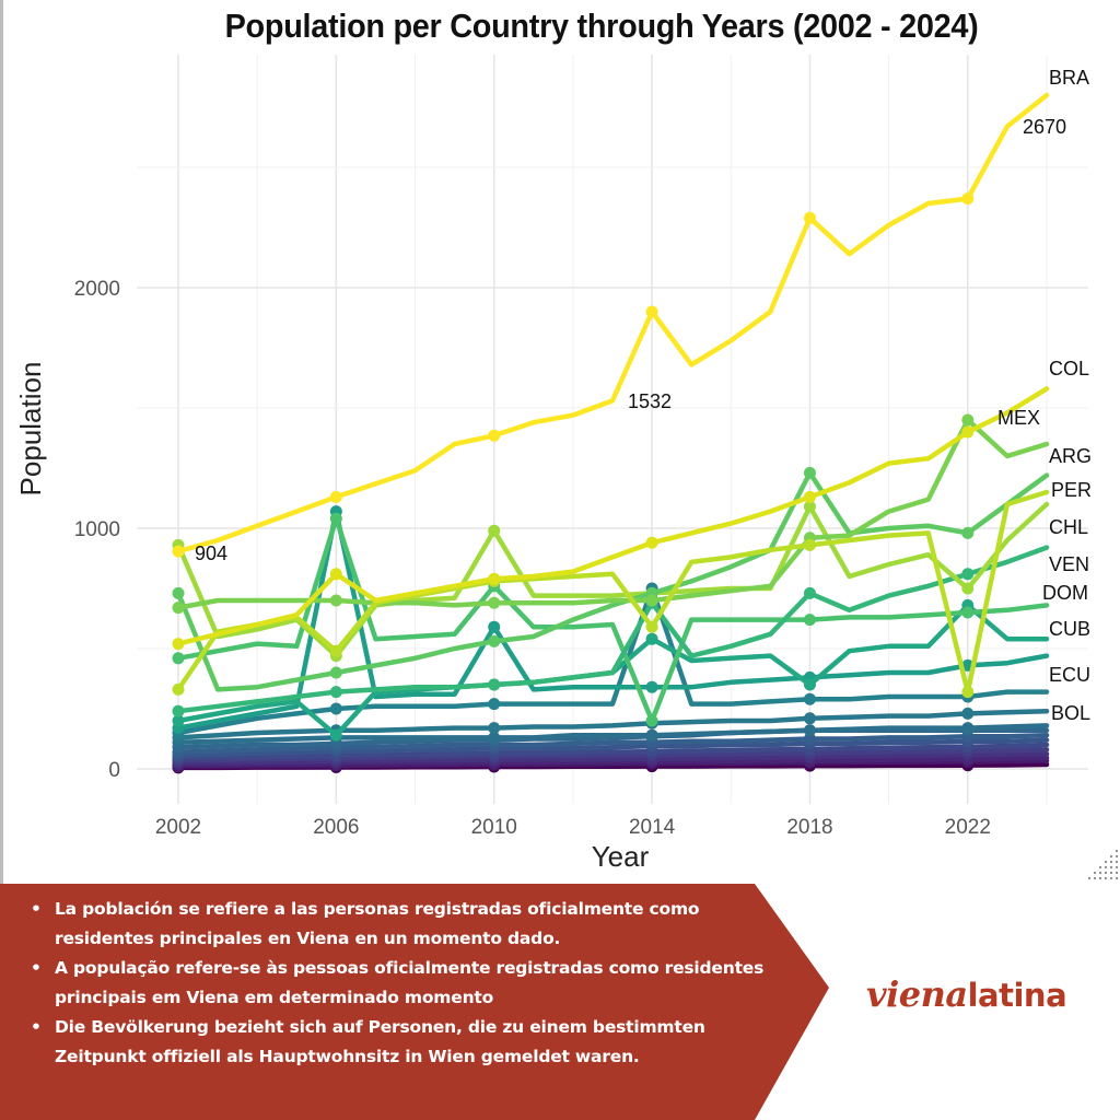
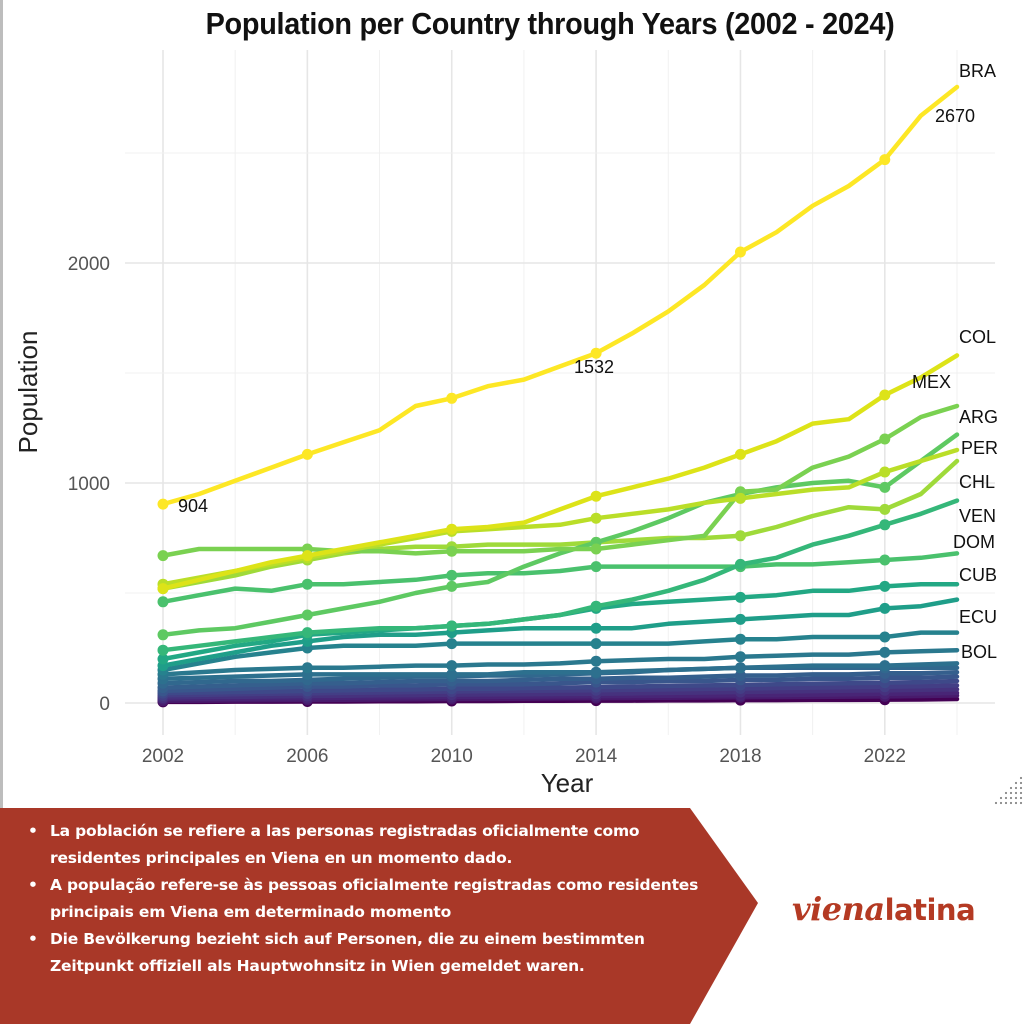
MEX/2002: 330 -> 540
PER/2002: 730 -> 310
CHL/2002: 930 -> 520
COL/2006: 810 -> 670
MEX/2006: 490 -> 660
CHL/2006: 470 -> 650
DOM/2006: 1040 -> 540
CUB/2006: 140 -> 310
ECU/2006: 1070 -> 280
CHL/2010: 990 -> 710
DOM/2010: 760 -> 580
ECU/2010: 590 -> 320
BRA/2014: 1900 -> 1590
MEX/2014: 590 -> 840
VEN/2014: 690 -> 440
DOM/2014: 200 -> 620
CUB/2014: 540 -> 430
BOL/2014: 750 -> 270
BRA/2018: 2290 -> 2050
PER/2018: 1230 -> 950
CHL/2018: 1090 -> 760
VEN/2018: 730 -> 630
CUB/2018: 350 -> 480
BRA/2022: 2370 -> 2470
MEX/2022: 320 -> 1050
ARG/2022: 1450 -> 1200
CHL/2022: 750 -> 880
CUB/2022: 680 -> 530
